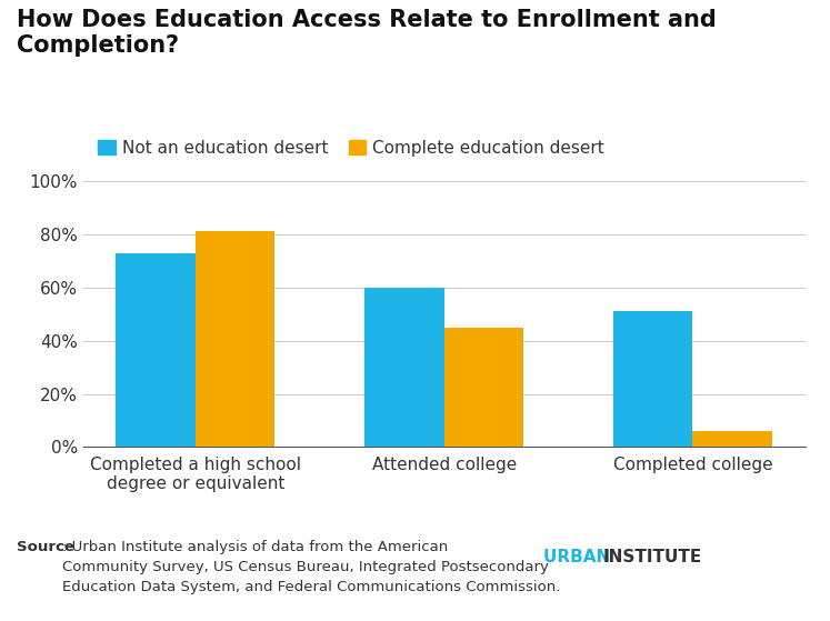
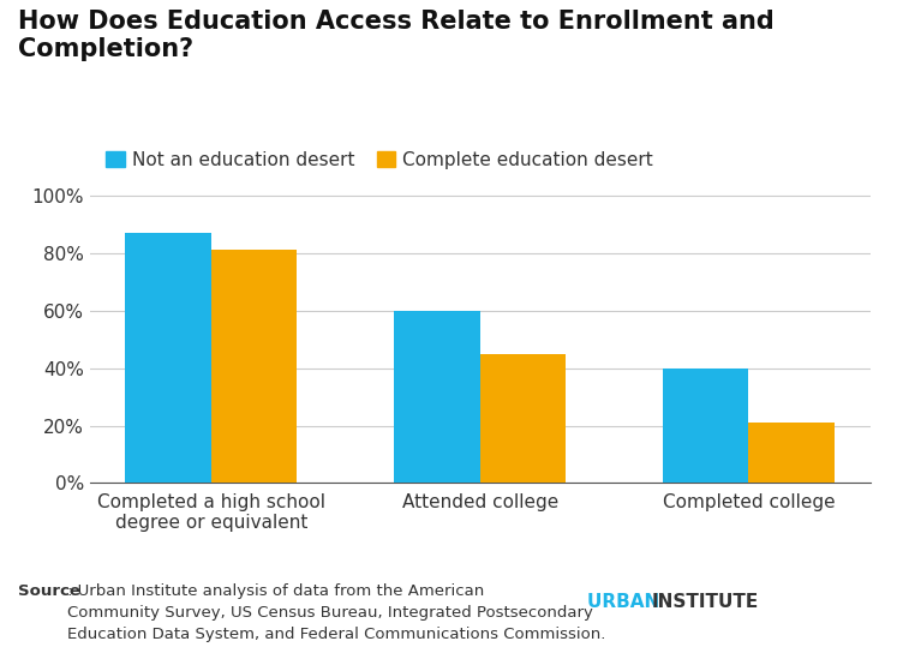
Not an education desert/Completed a high school degree or equivalent: 73% -> 87%
Not an education desert/Completed college: 51% -> 40%
Complete education desert/Completed college: 6% -> 21%
